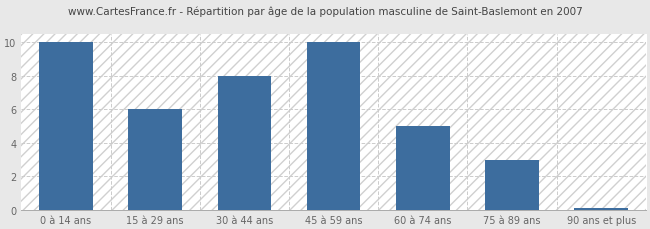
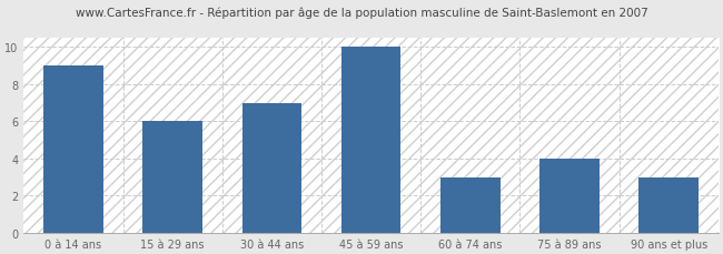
0 à 14 ans: 10.0 -> 9.0
30 à 44 ans: 8.0 -> 7.0
60 à 74 ans: 5.0 -> 3.0
75 à 89 ans: 3.0 -> 4.0
90 ans et plus: 0.1 -> 3.0
